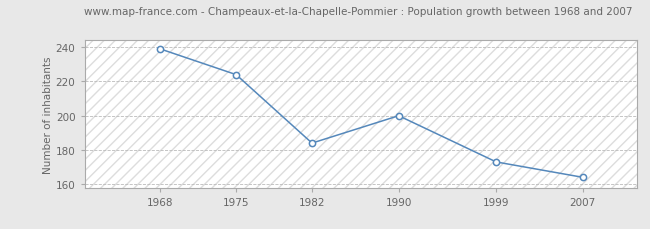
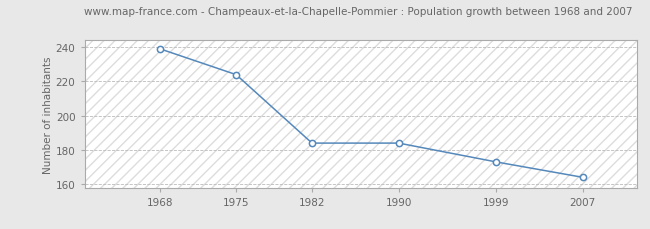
1990: 200 -> 184
